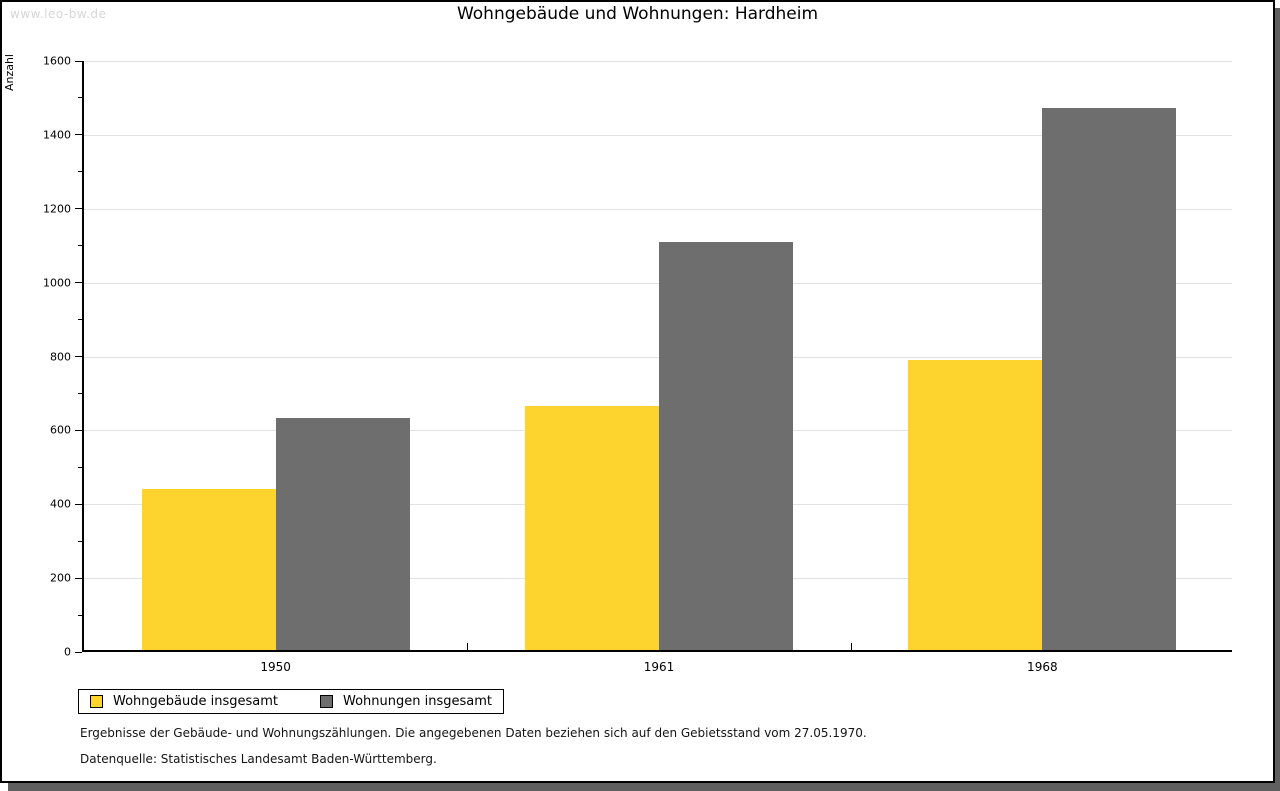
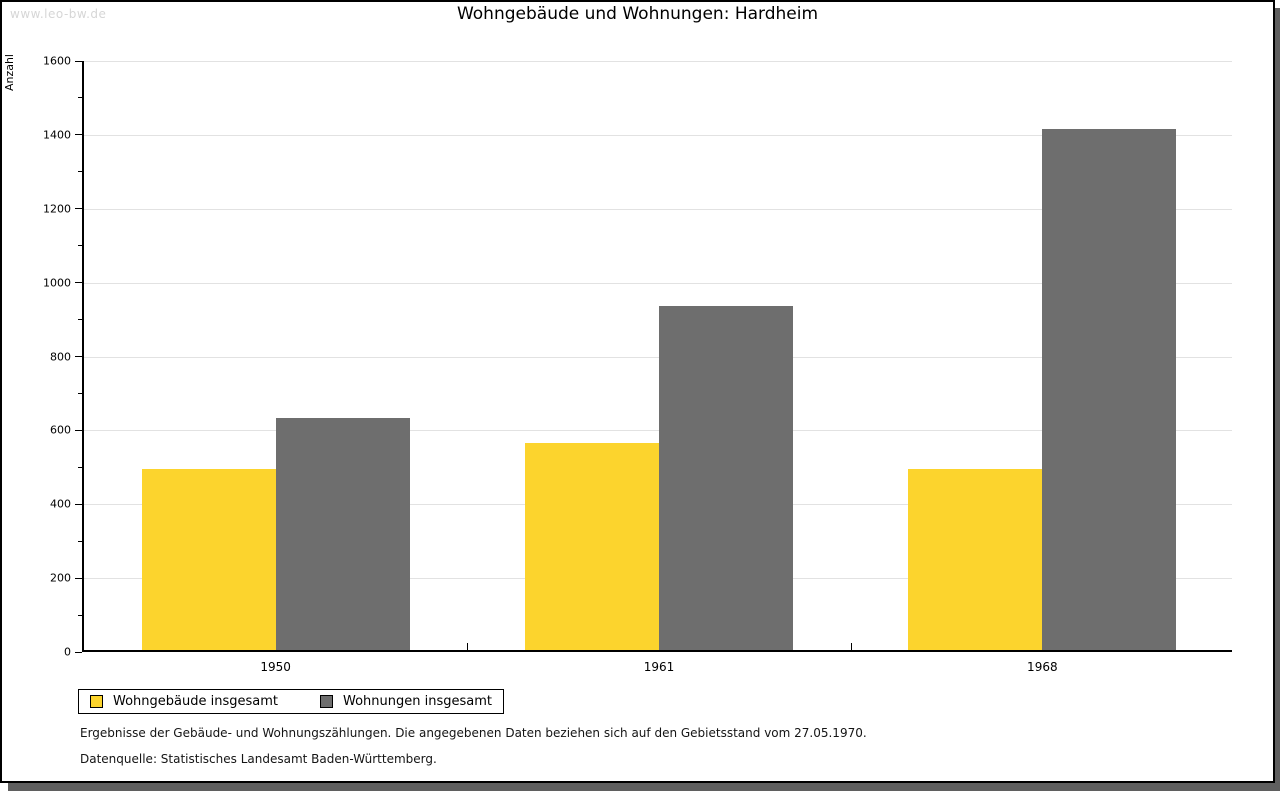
Wohngebäude insgesamt/1950: 440 -> 490
Wohngebäude insgesamt/1961: 660 -> 560
Wohnungen insgesamt/1961: 1100 -> 930
Wohngebäude insgesamt/1968: 780 -> 490
Wohnungen insgesamt/1968: 1470 -> 1410
